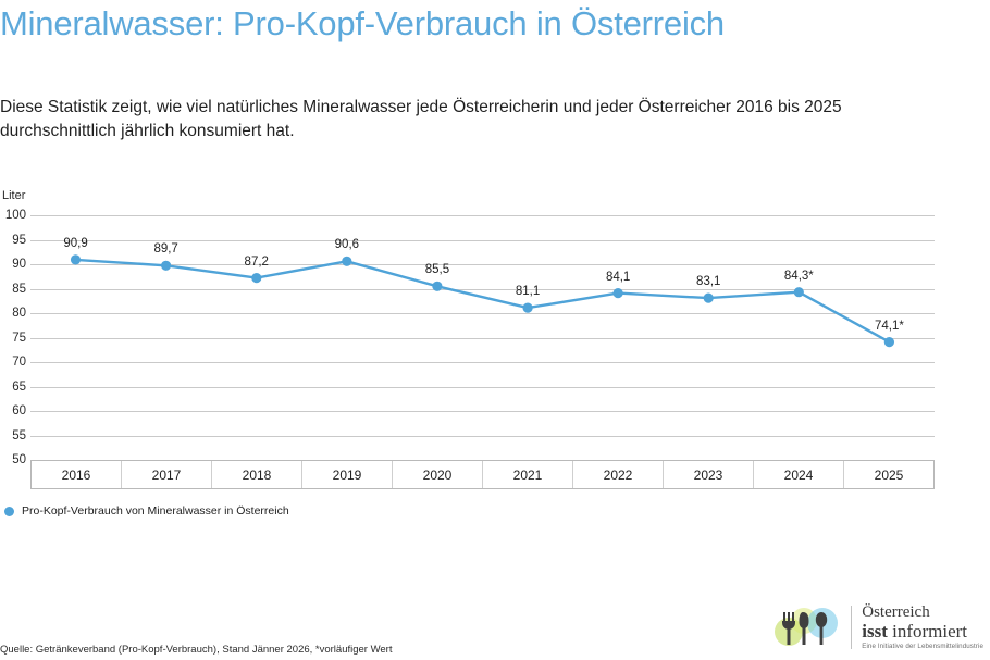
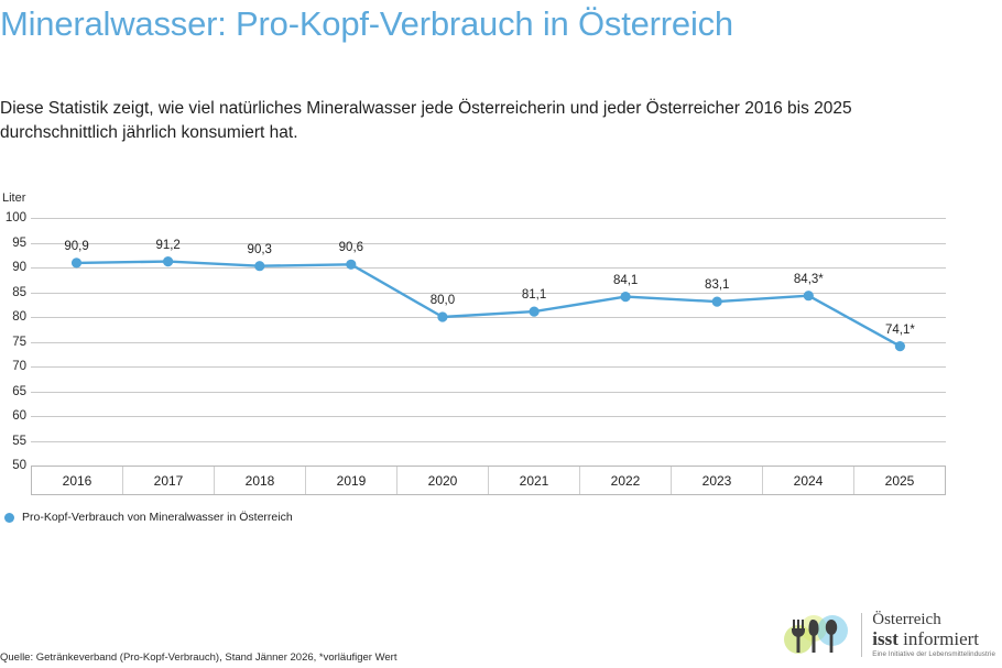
2017: 89,7 -> 91,2
2018: 87,2 -> 90,3
2020: 85,5 -> 80,0
